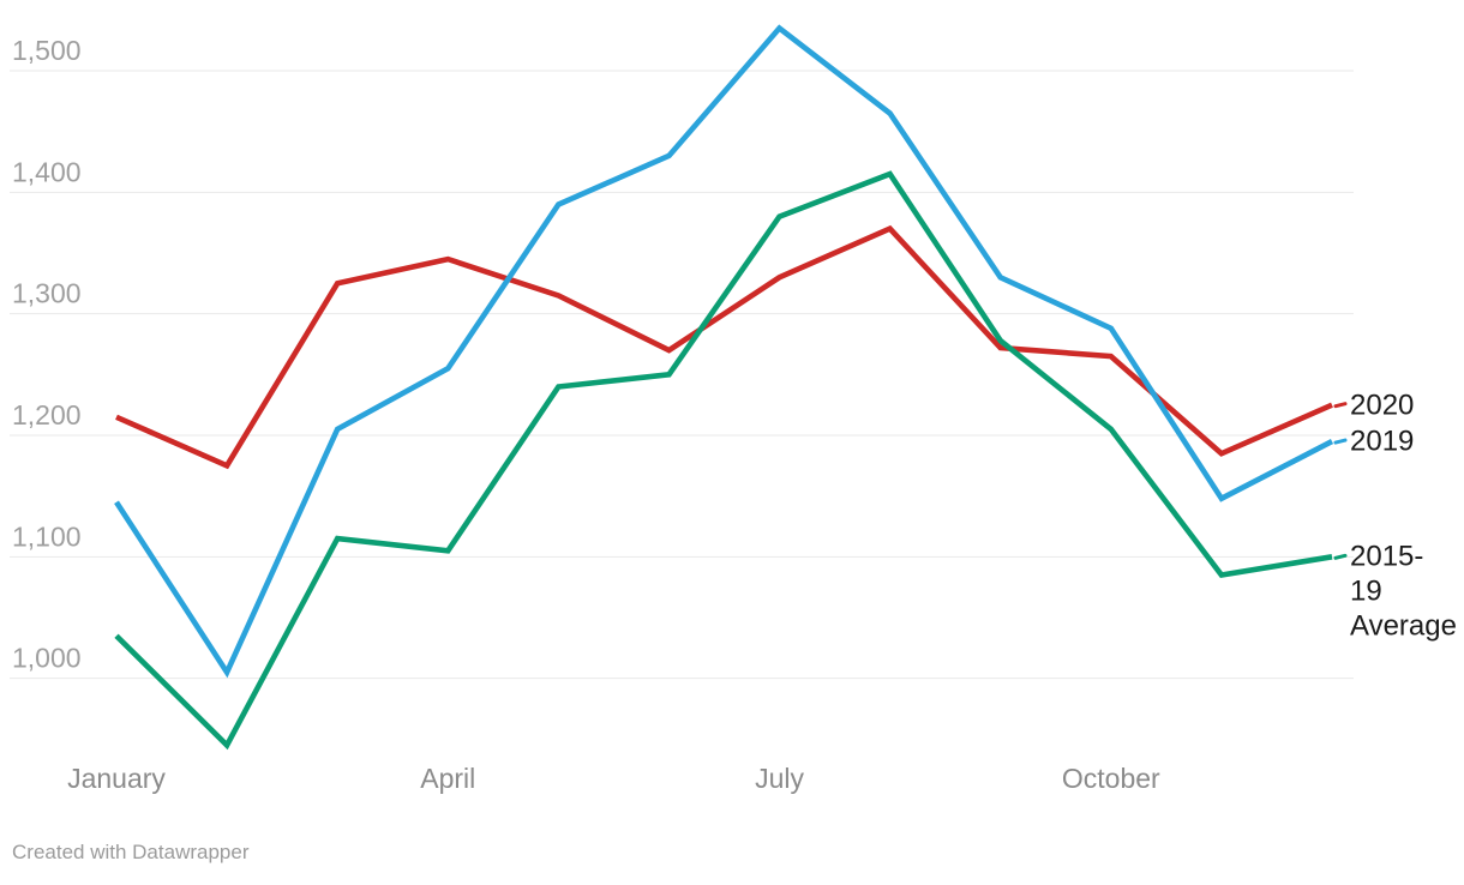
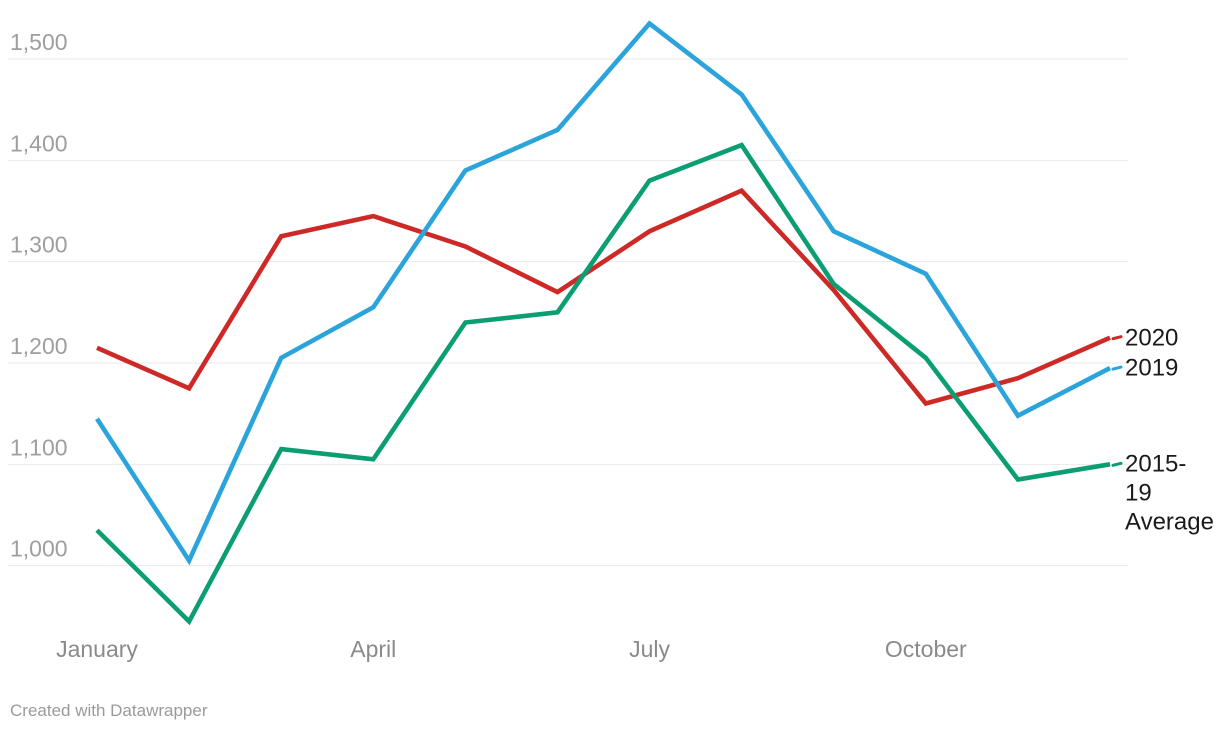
2020/October: 1265 -> 1160
